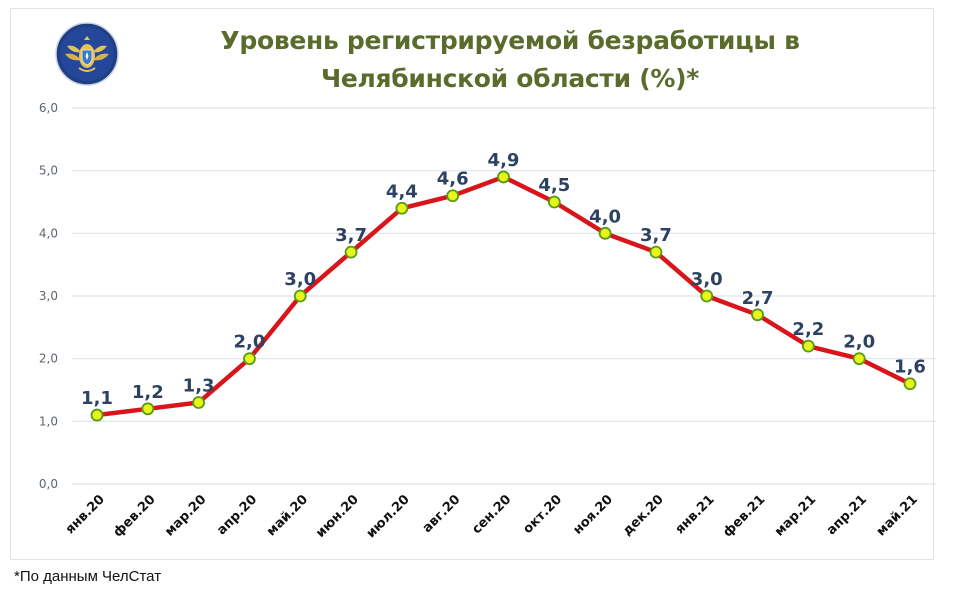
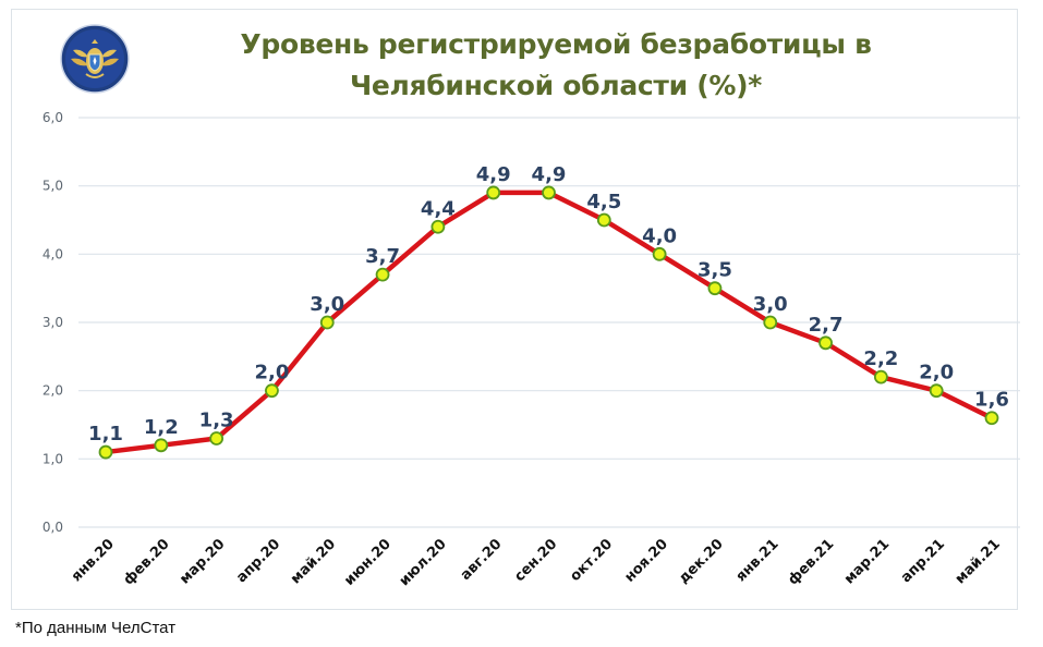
авг.20: 4,6 -> 4,9
дек.20: 3,7 -> 3,5
